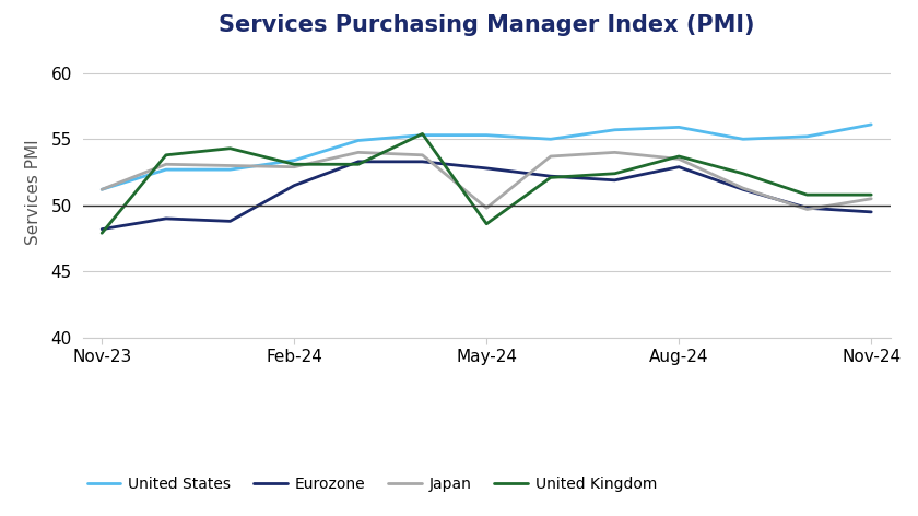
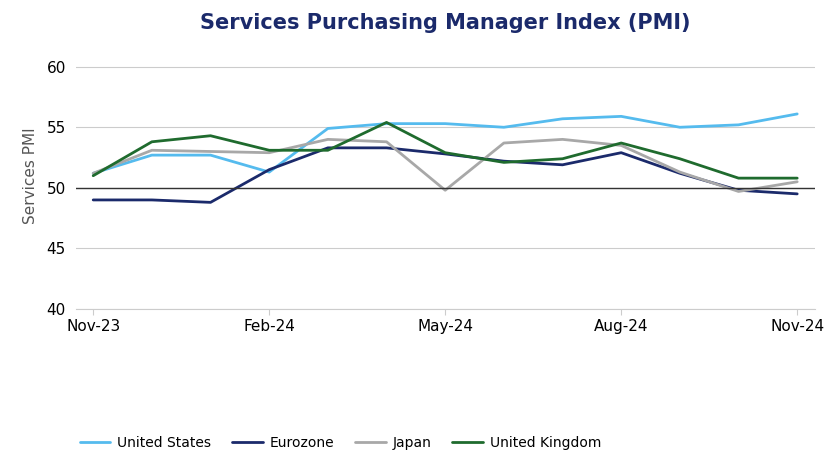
Eurozone/Nov-23: 48.2 -> 49.0
United Kingdom/Nov-23: 47.9 -> 51.0
United States/Feb-24: 53.4 -> 51.3
United Kingdom/May-24: 48.6 -> 52.9
